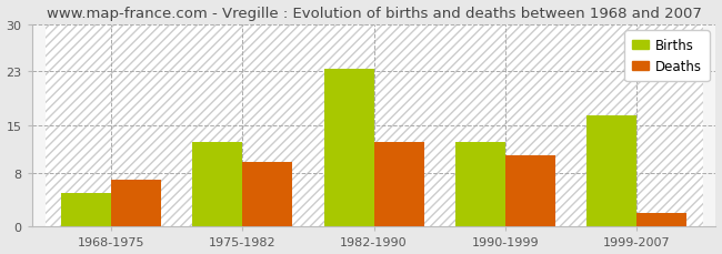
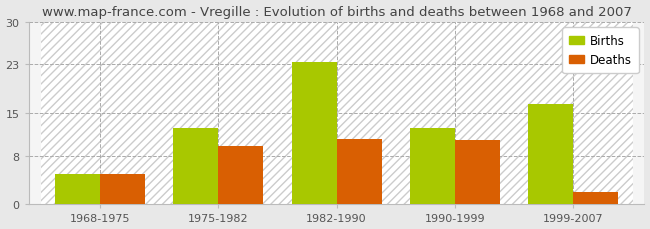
Deaths/1968-1975: 7.0 -> 5.0
Deaths/1982-1990: 12.5 -> 10.8
